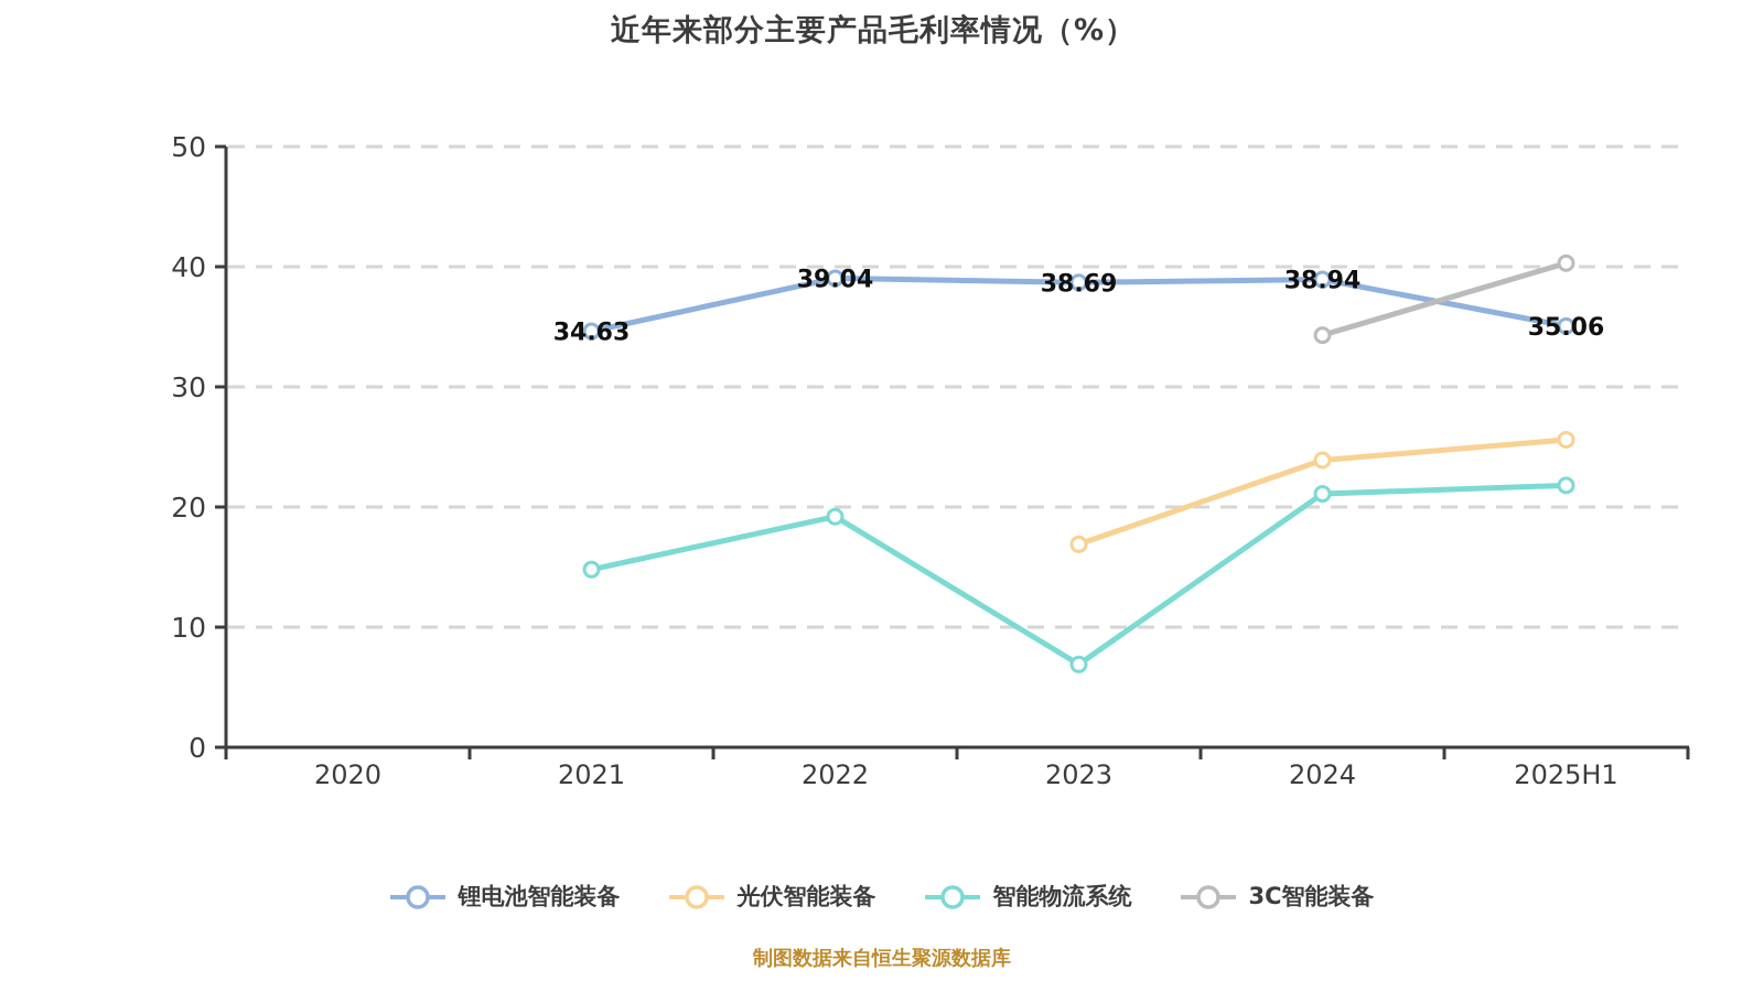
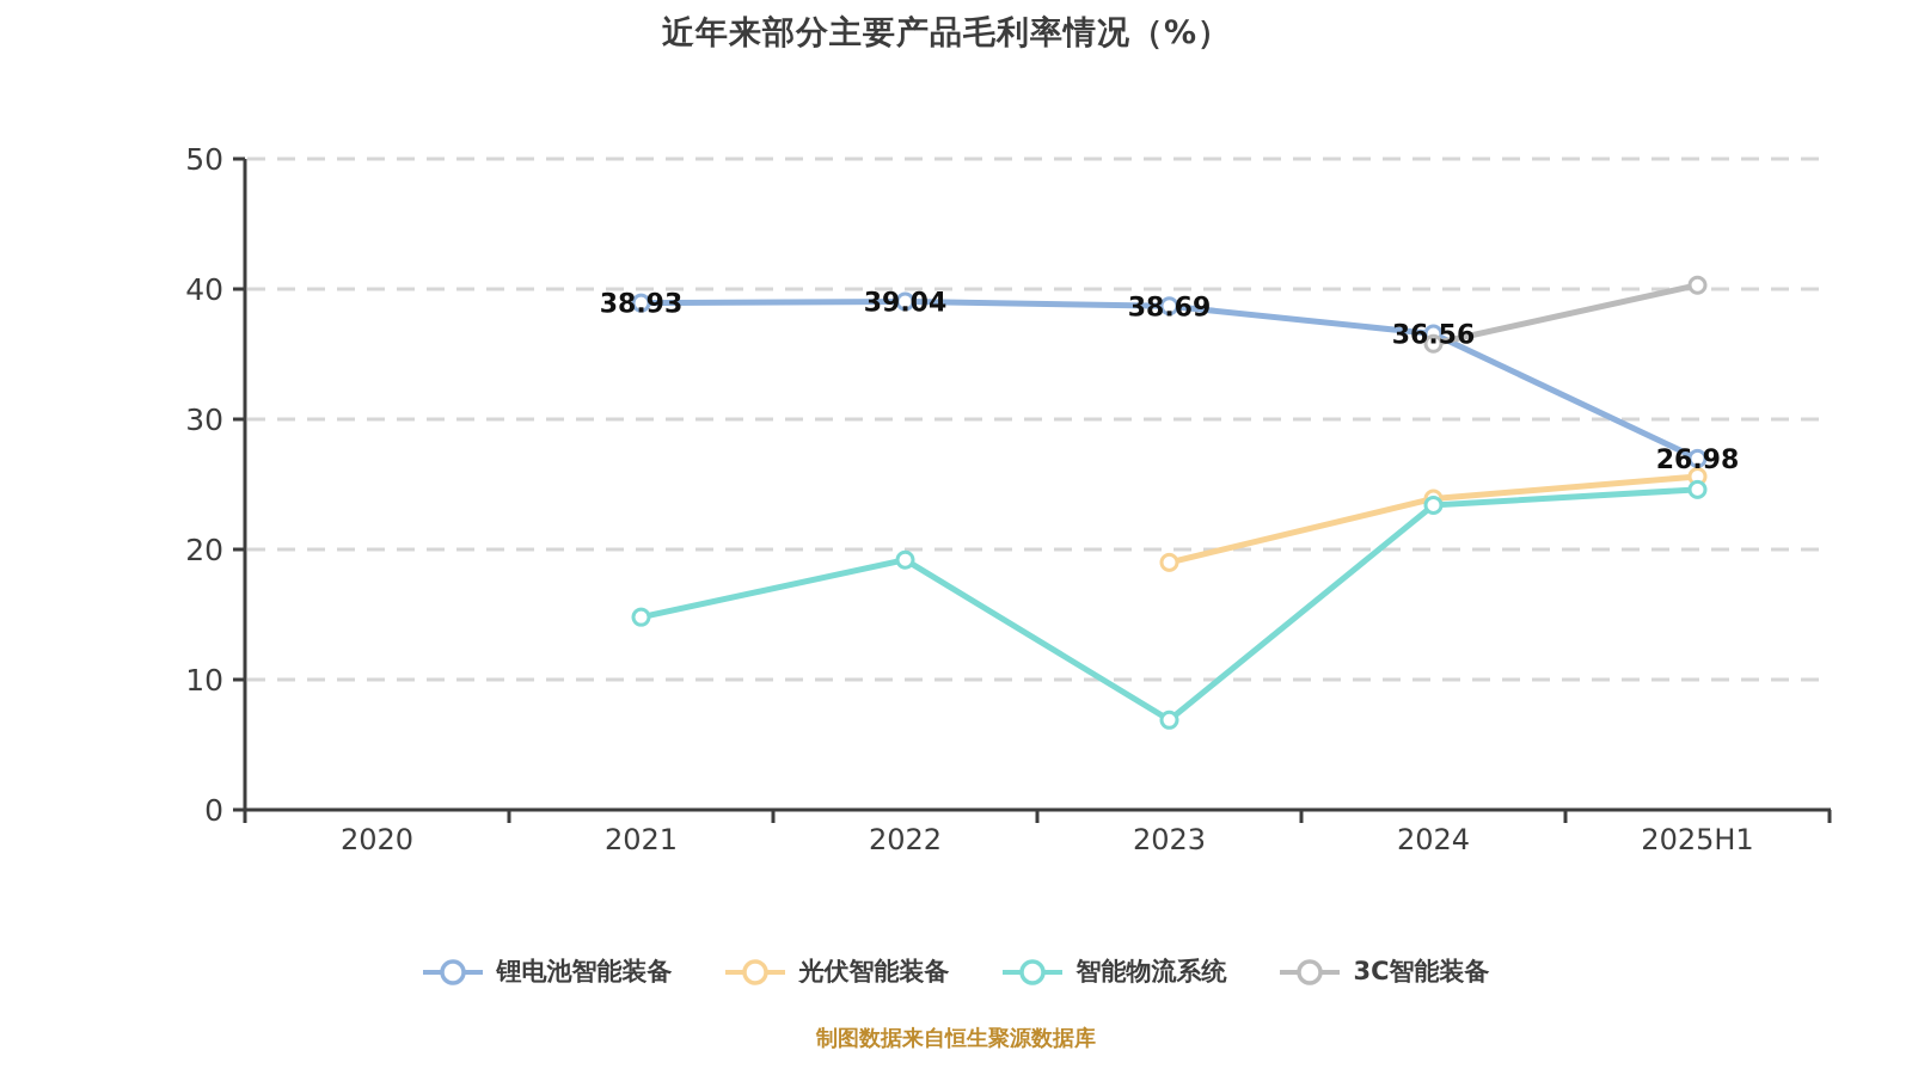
锂电池智能装备/2021: 34.63 -> 38.93
光伏智能装备/2023: 16.9 -> 19.0
锂电池智能装备/2024: 38.94 -> 36.56
智能物流系统/2024: 21.1 -> 23.4
3C智能装备/2024: 34.3 -> 35.8
锂电池智能装备/2025H1: 35.06 -> 26.98
智能物流系统/2025H1: 21.8 -> 24.6
